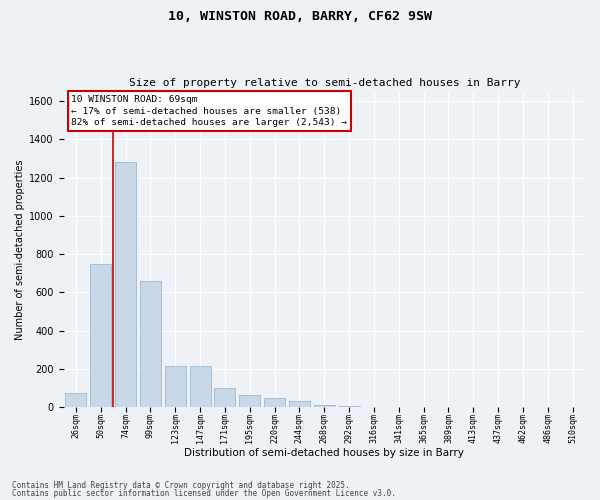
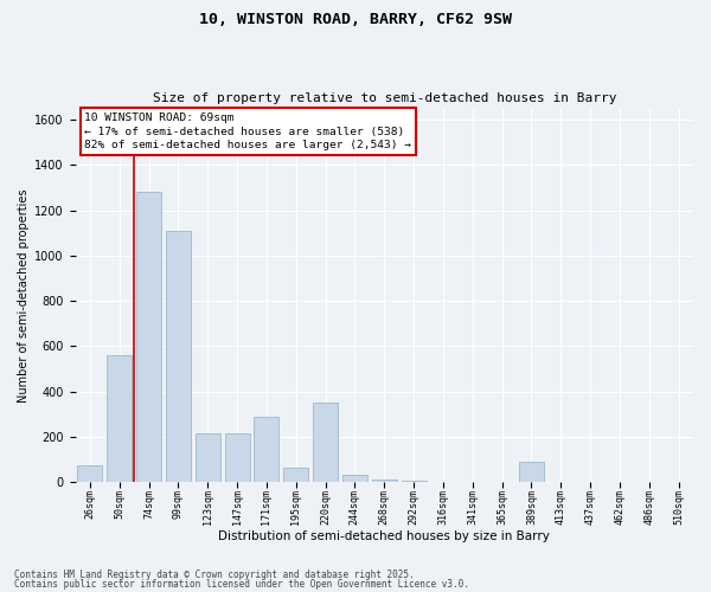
50sqm: 750 -> 560
99sqm: 660 -> 1110
171sqm: 100 -> 290
220sqm: 40 -> 350
389sqm: 0 -> 90
